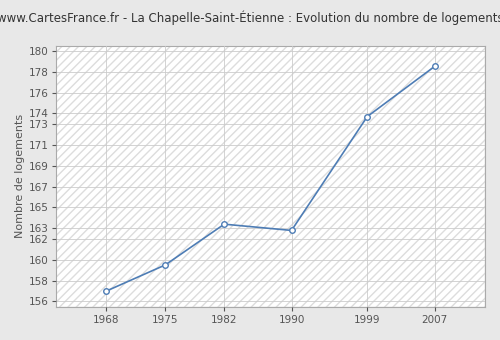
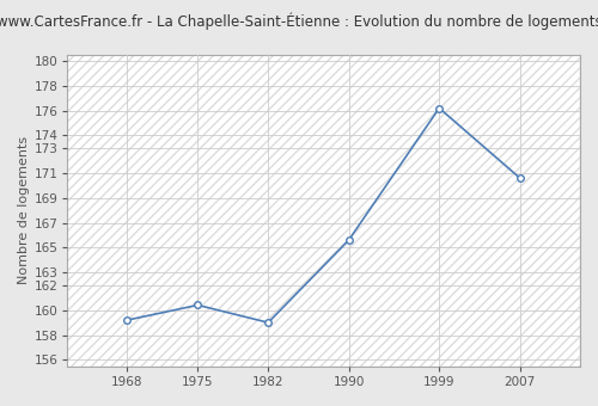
1968: 157.0 -> 159.2
1975: 159.5 -> 160.4
1982: 163.4 -> 159.0
1990: 162.8 -> 165.6
1999: 173.7 -> 176.2
2007: 178.5 -> 170.6
